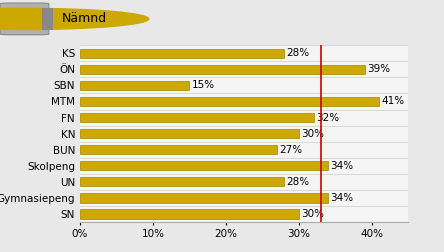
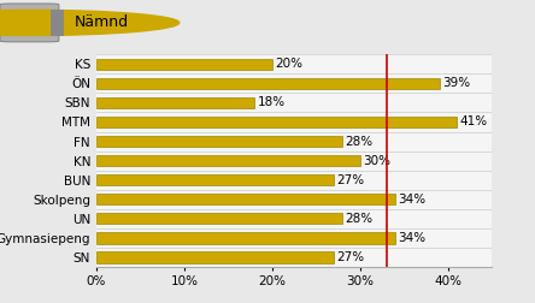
KS: 28% -> 20%
SBN: 15% -> 18%
FN: 32% -> 28%
SN: 30% -> 27%
